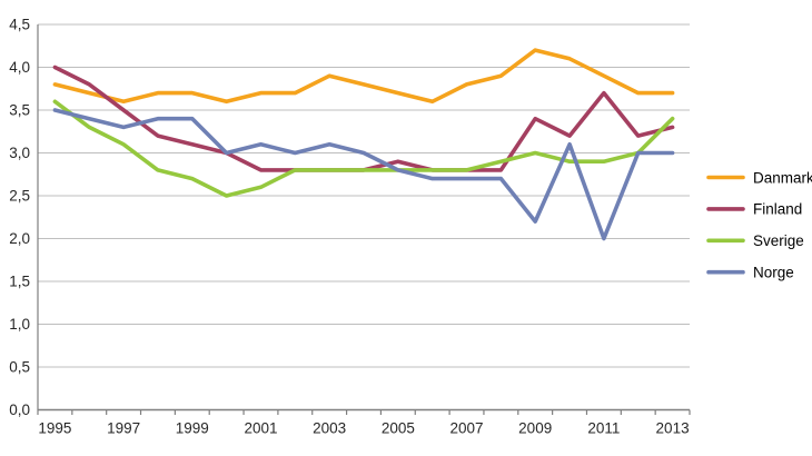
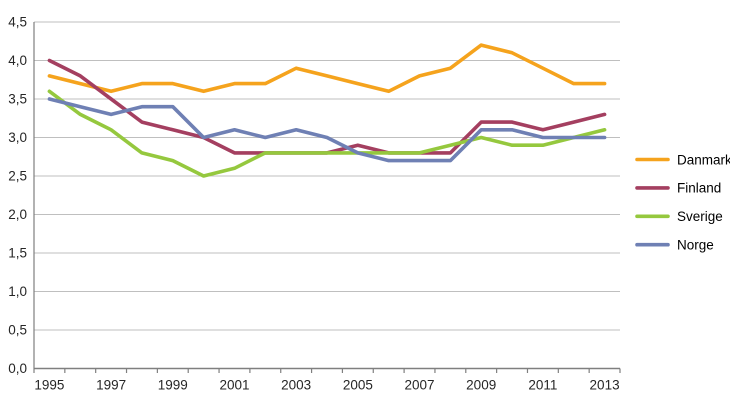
Finland/2009: 3,4 -> 3,2
Norge/2009: 2,2 -> 3,1
Finland/2011: 3,7 -> 3,1
Norge/2011: 2,0 -> 3,0
Sverige/2013: 3,4 -> 3,1
